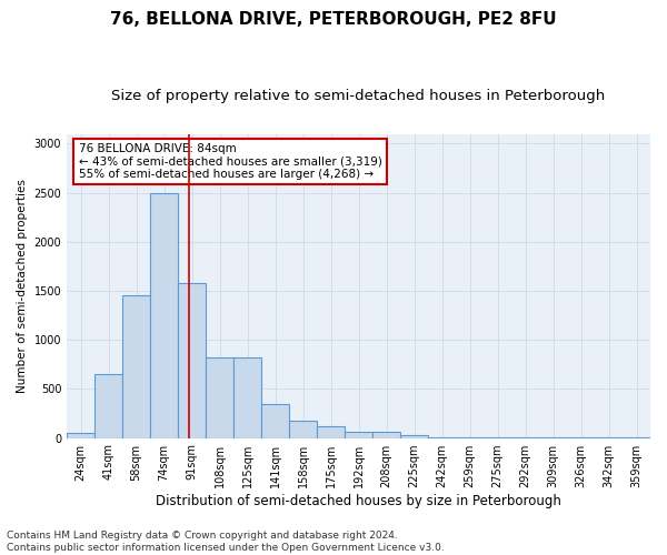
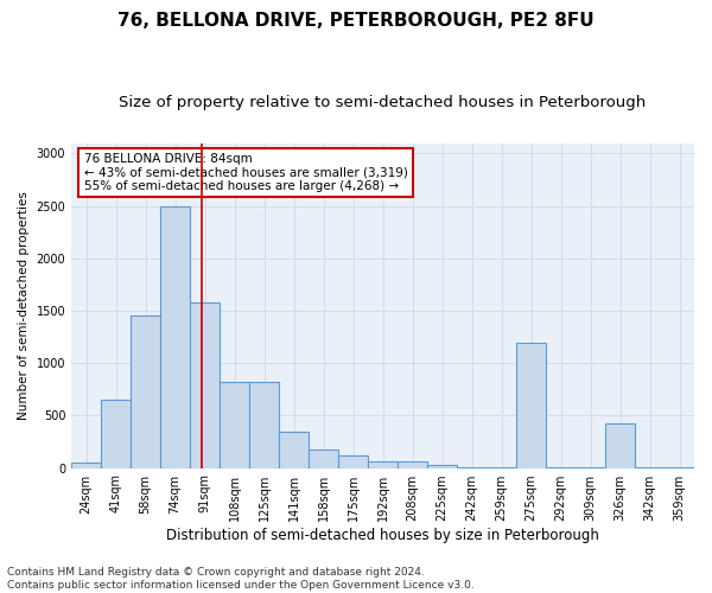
275sqm: 0 -> 1200
326sqm: 0 -> 420
